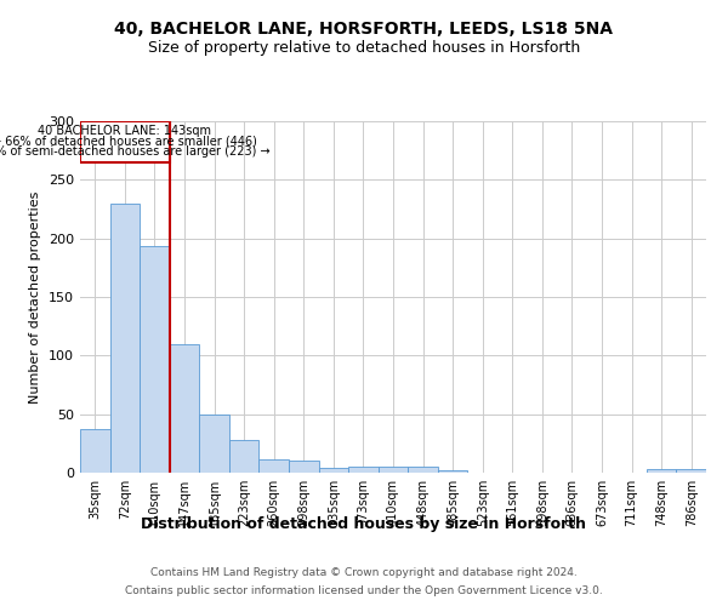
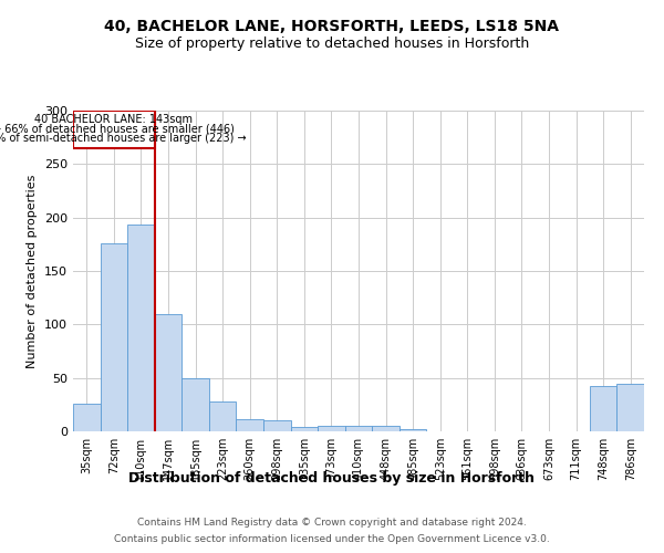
35sqm: 37 -> 26
72sqm: 230 -> 176
748sqm: 3 -> 42
786sqm: 3 -> 44
